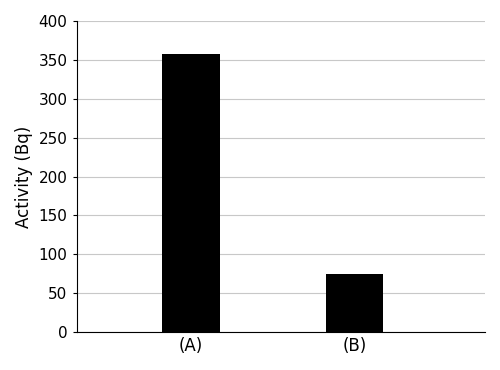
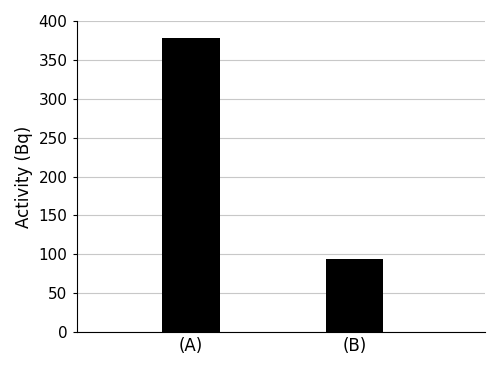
(A): 358 -> 378
(B): 75 -> 94
